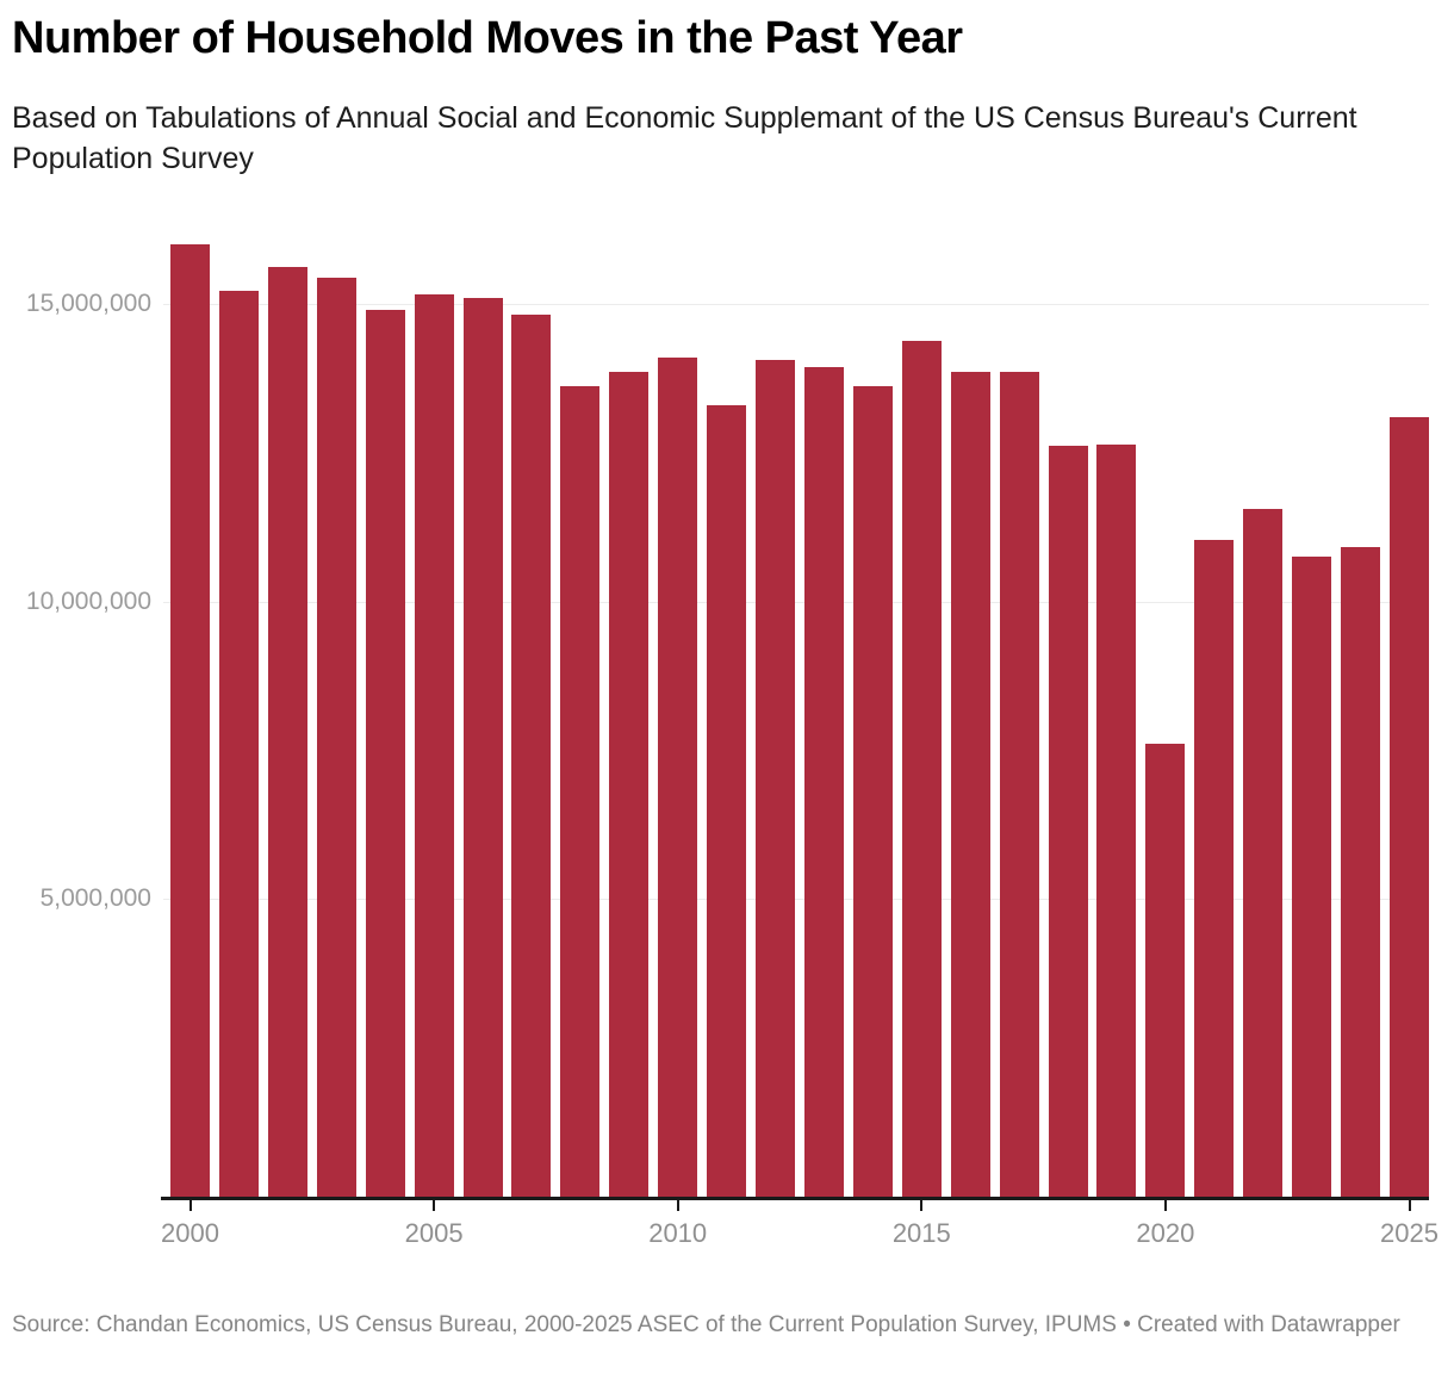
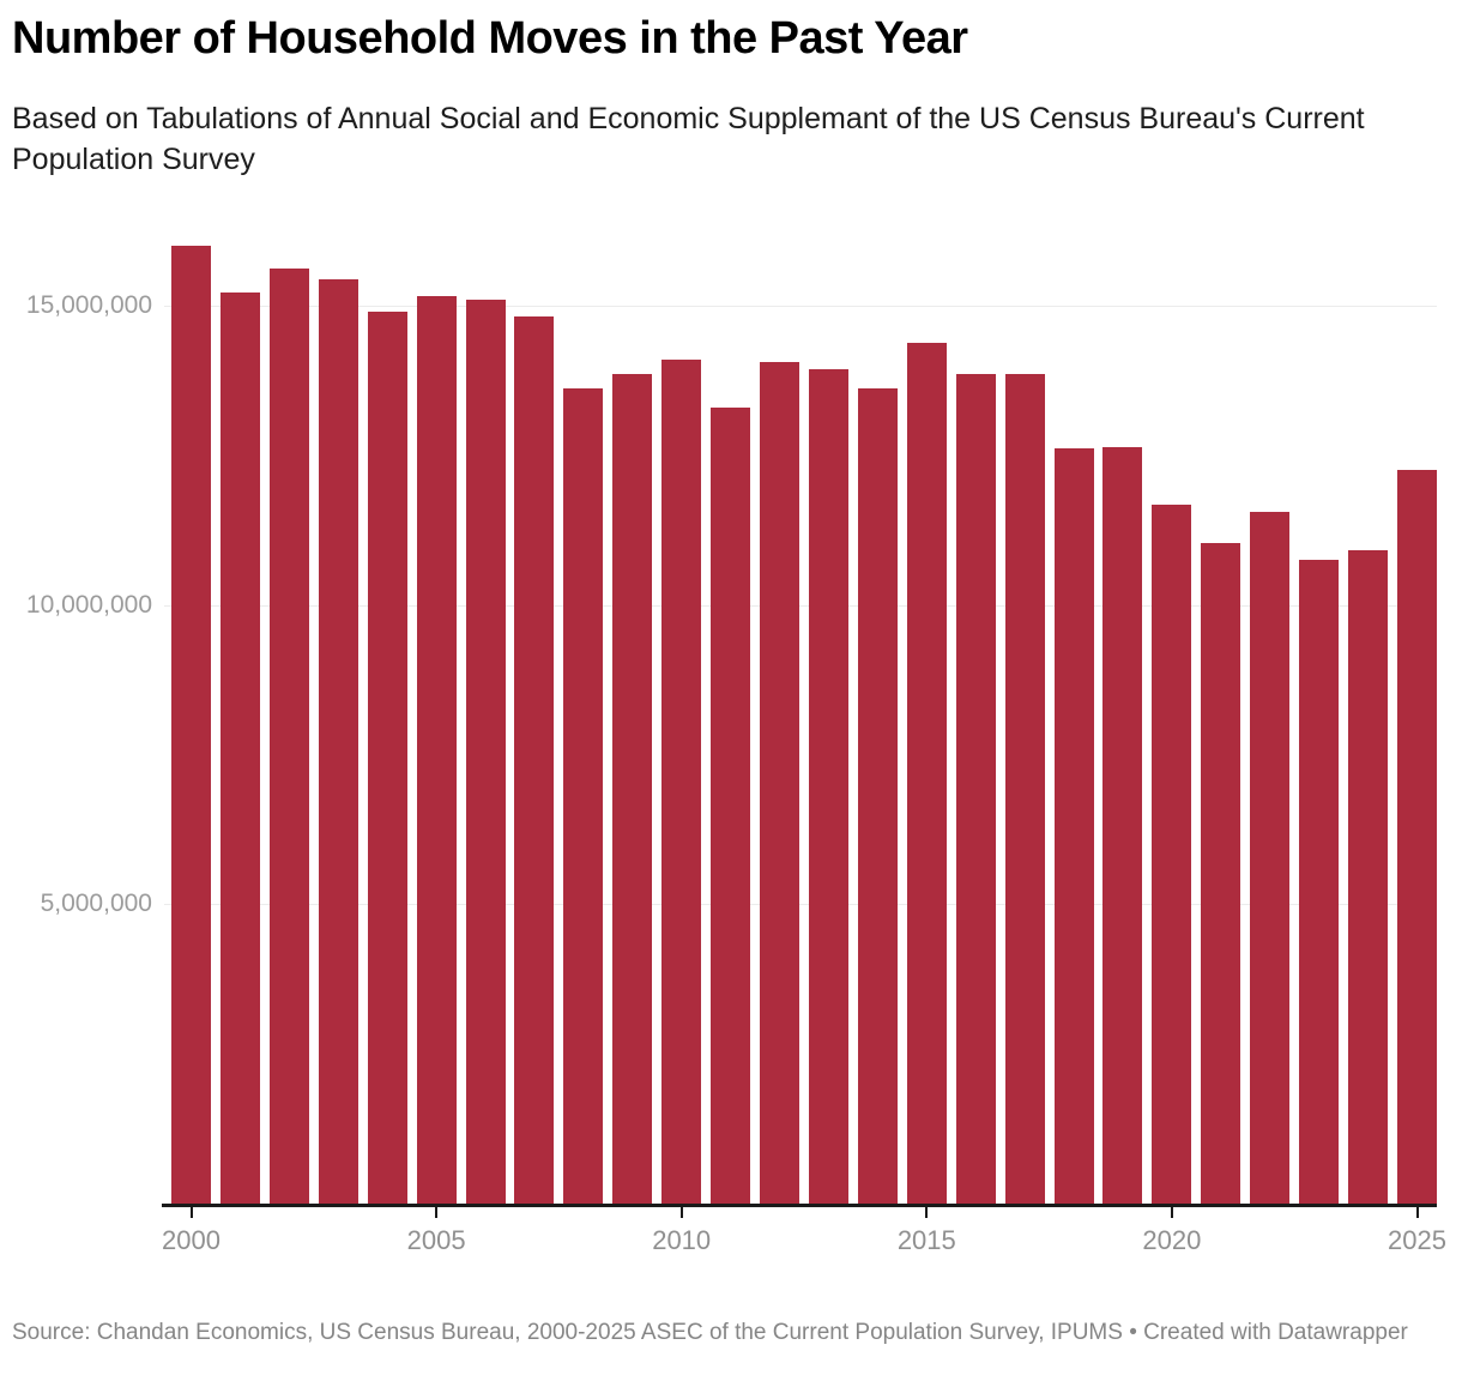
2020: 7600000 -> 11700000
2025: 13100000 -> 12200000
